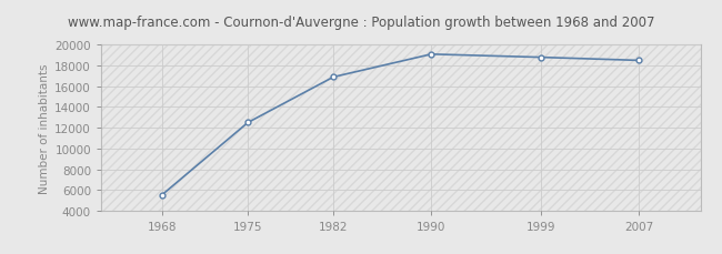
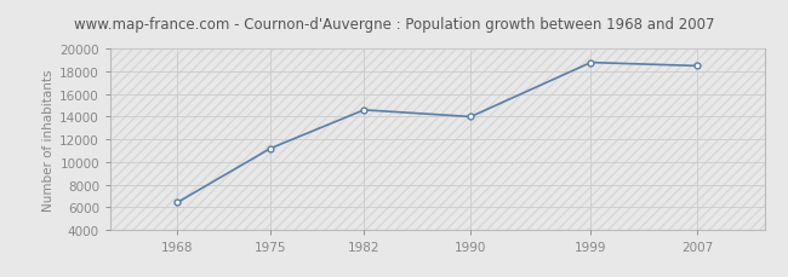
1968: 5500 -> 6400
1975: 12500 -> 11200
1982: 16900 -> 14600
1990: 19100 -> 14000
